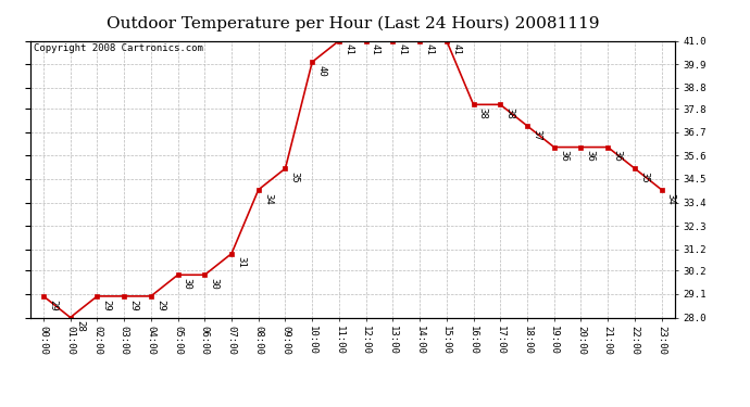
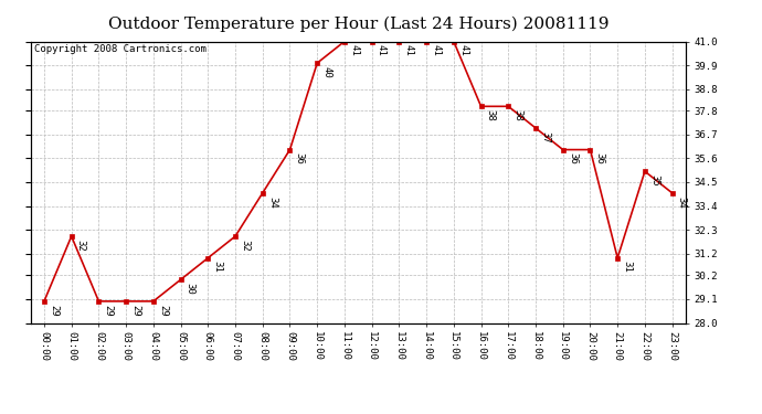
01:00: 28 -> 32
06:00: 30 -> 31
07:00: 31 -> 32
09:00: 35 -> 36
21:00: 36 -> 31
